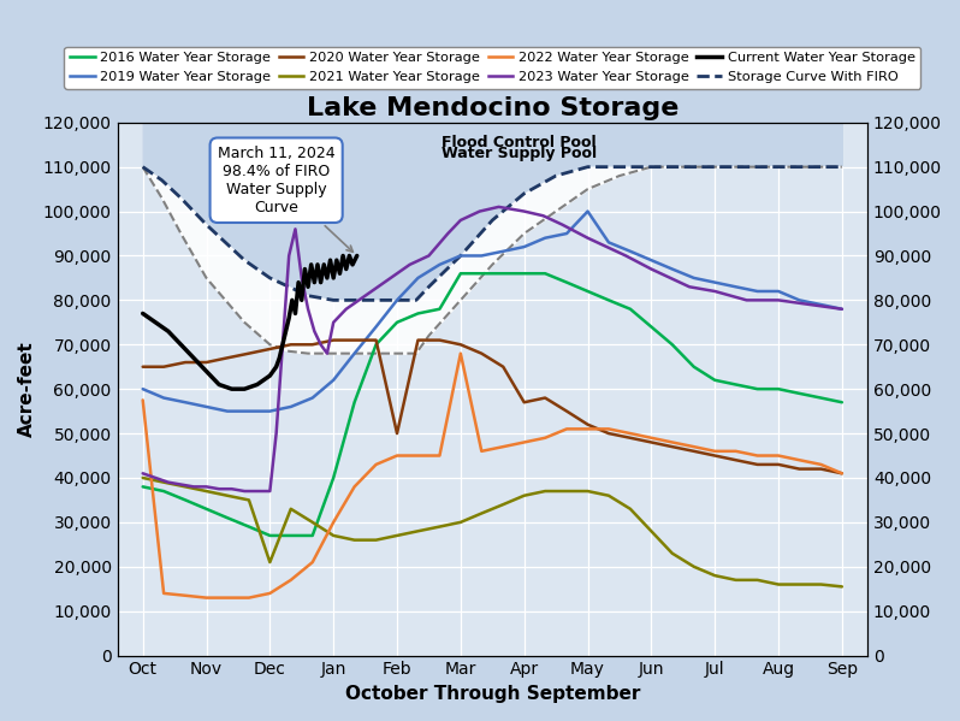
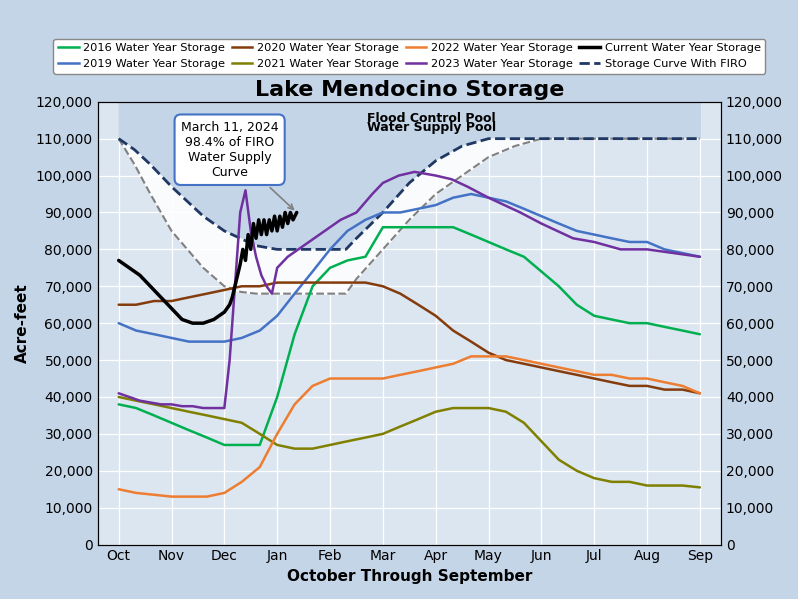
2022 Water Year Storage/Oct: 57,500 -> 15,000
2021 Water Year Storage/Dec: 21,000 -> 34,000
2020 Water Year Storage/Feb: 50,000 -> 71,000
2022 Water Year Storage/Mar: 68,000 -> 45,000
2020 Water Year Storage/Apr: 57,000 -> 62,000
2019 Water Year Storage/May: 100,000 -> 94,000
